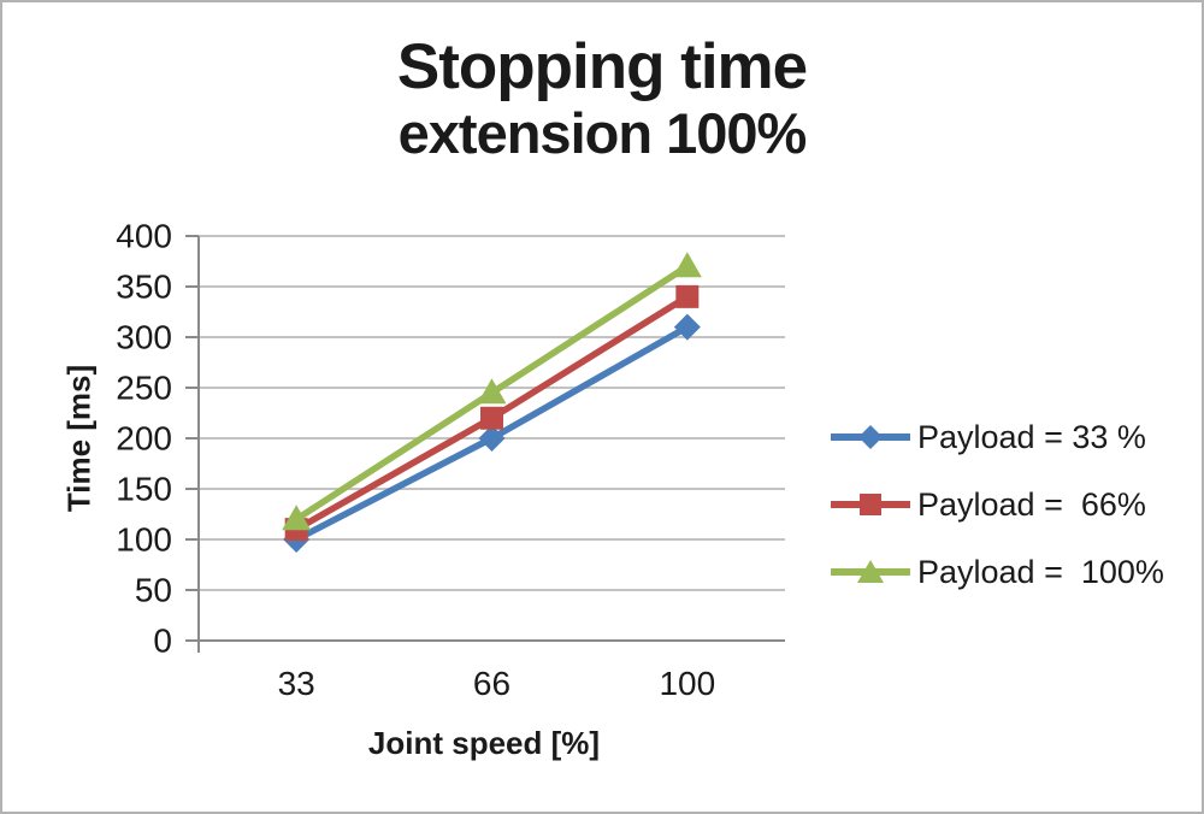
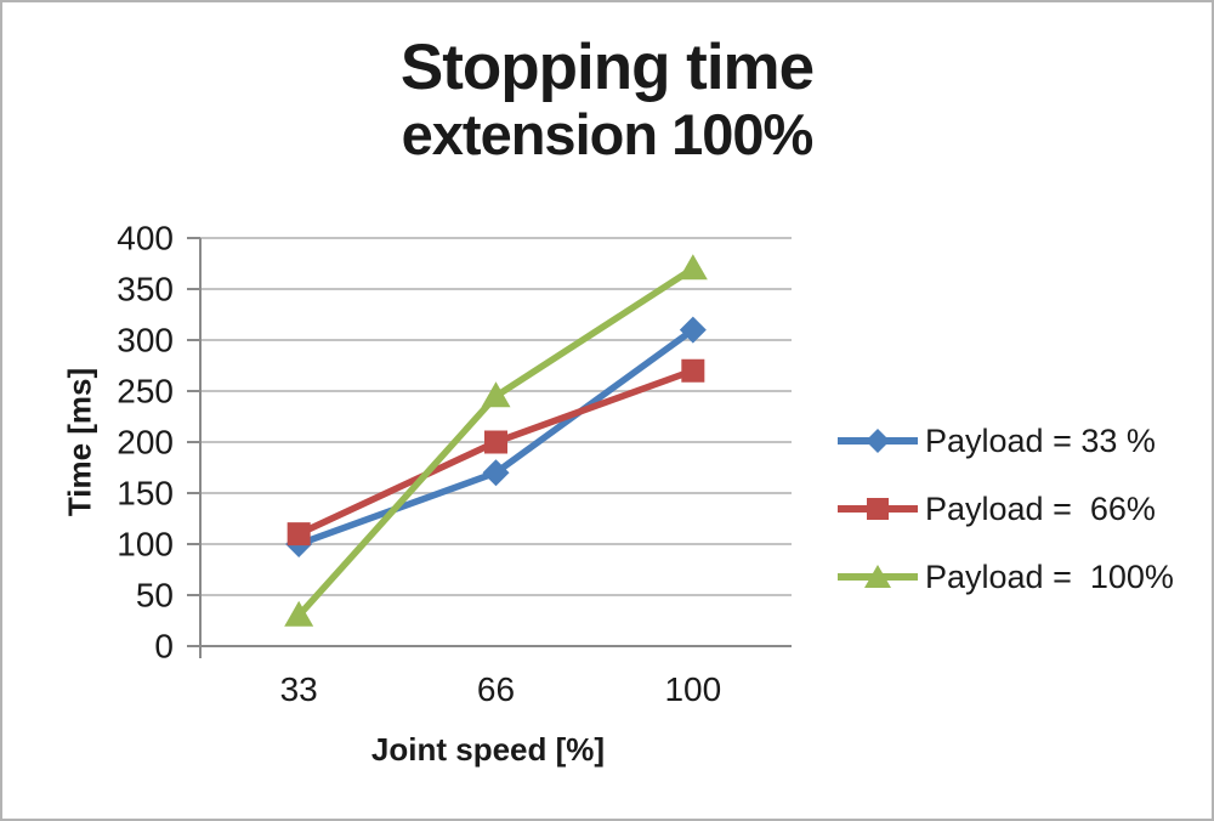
Payload = 100%/33: 120 -> 30
Payload = 33 %/66: 200 -> 170
Payload = 66%/66: 220 -> 200
Payload = 66%/100: 340 -> 270
